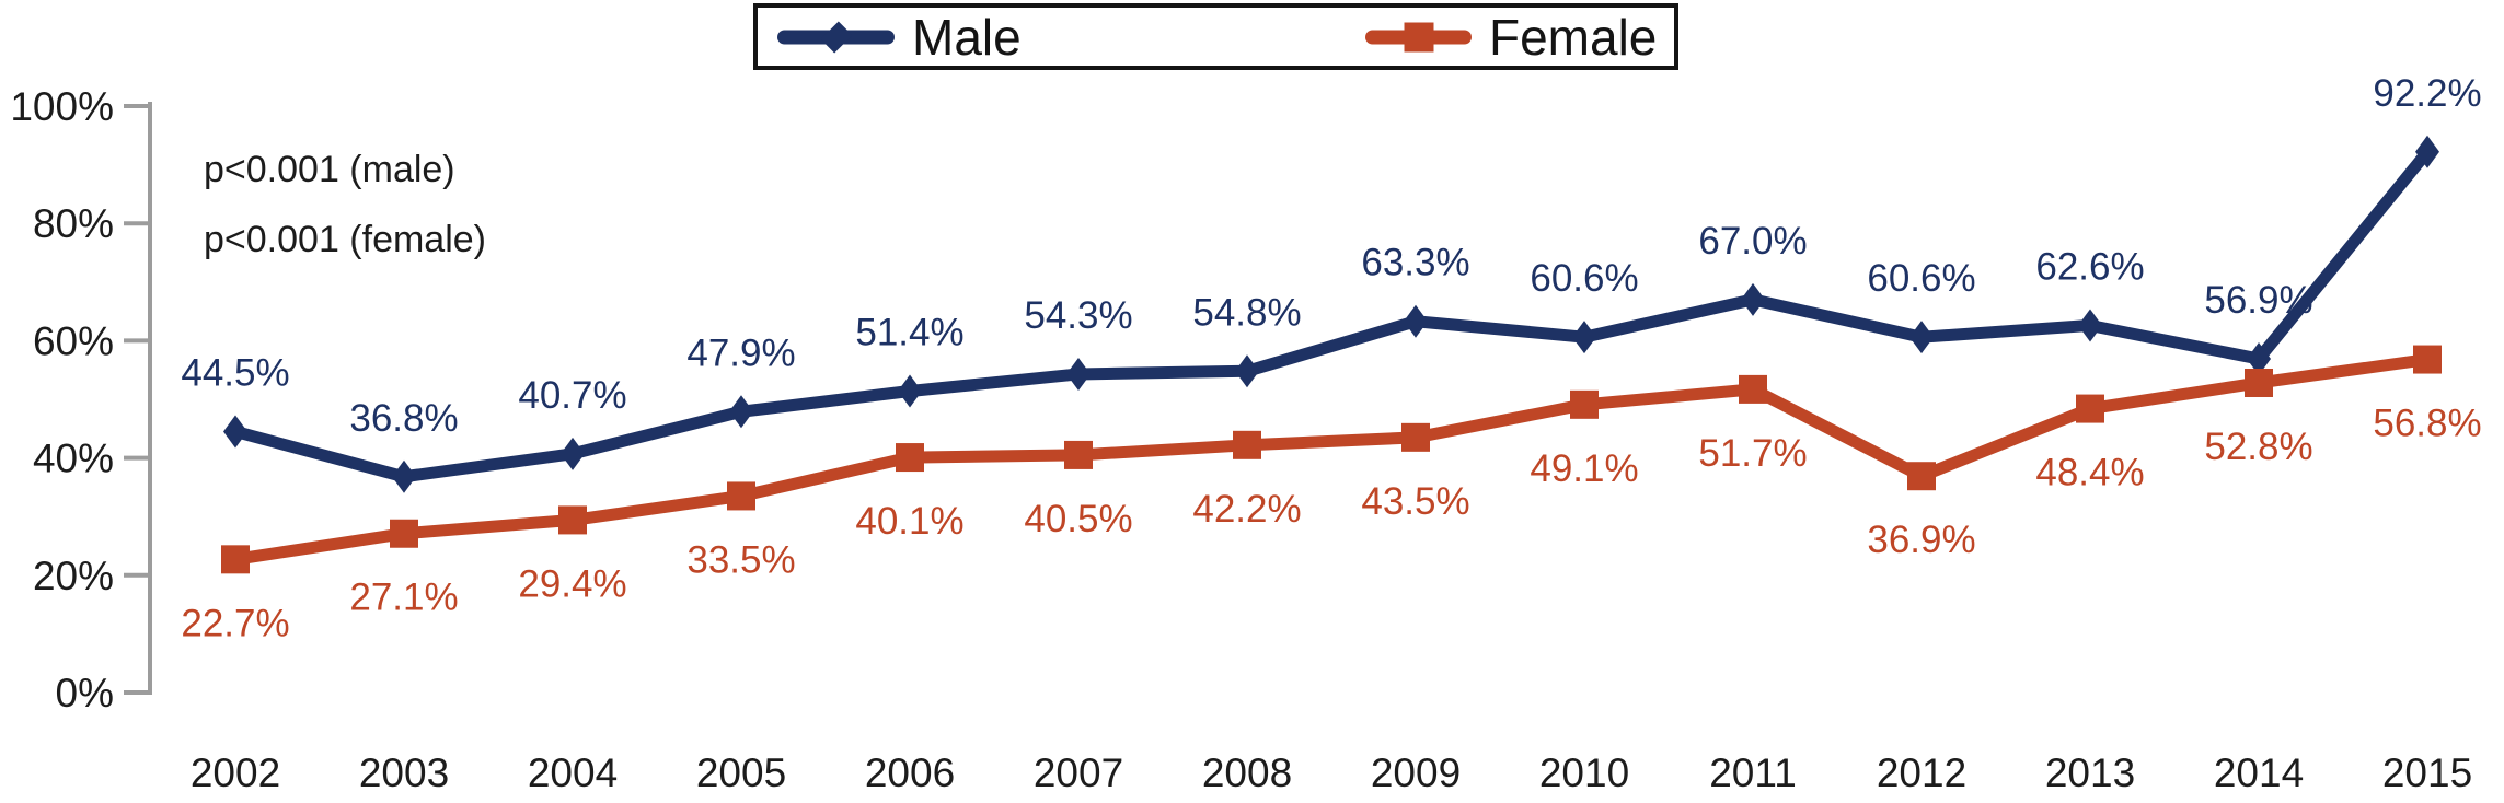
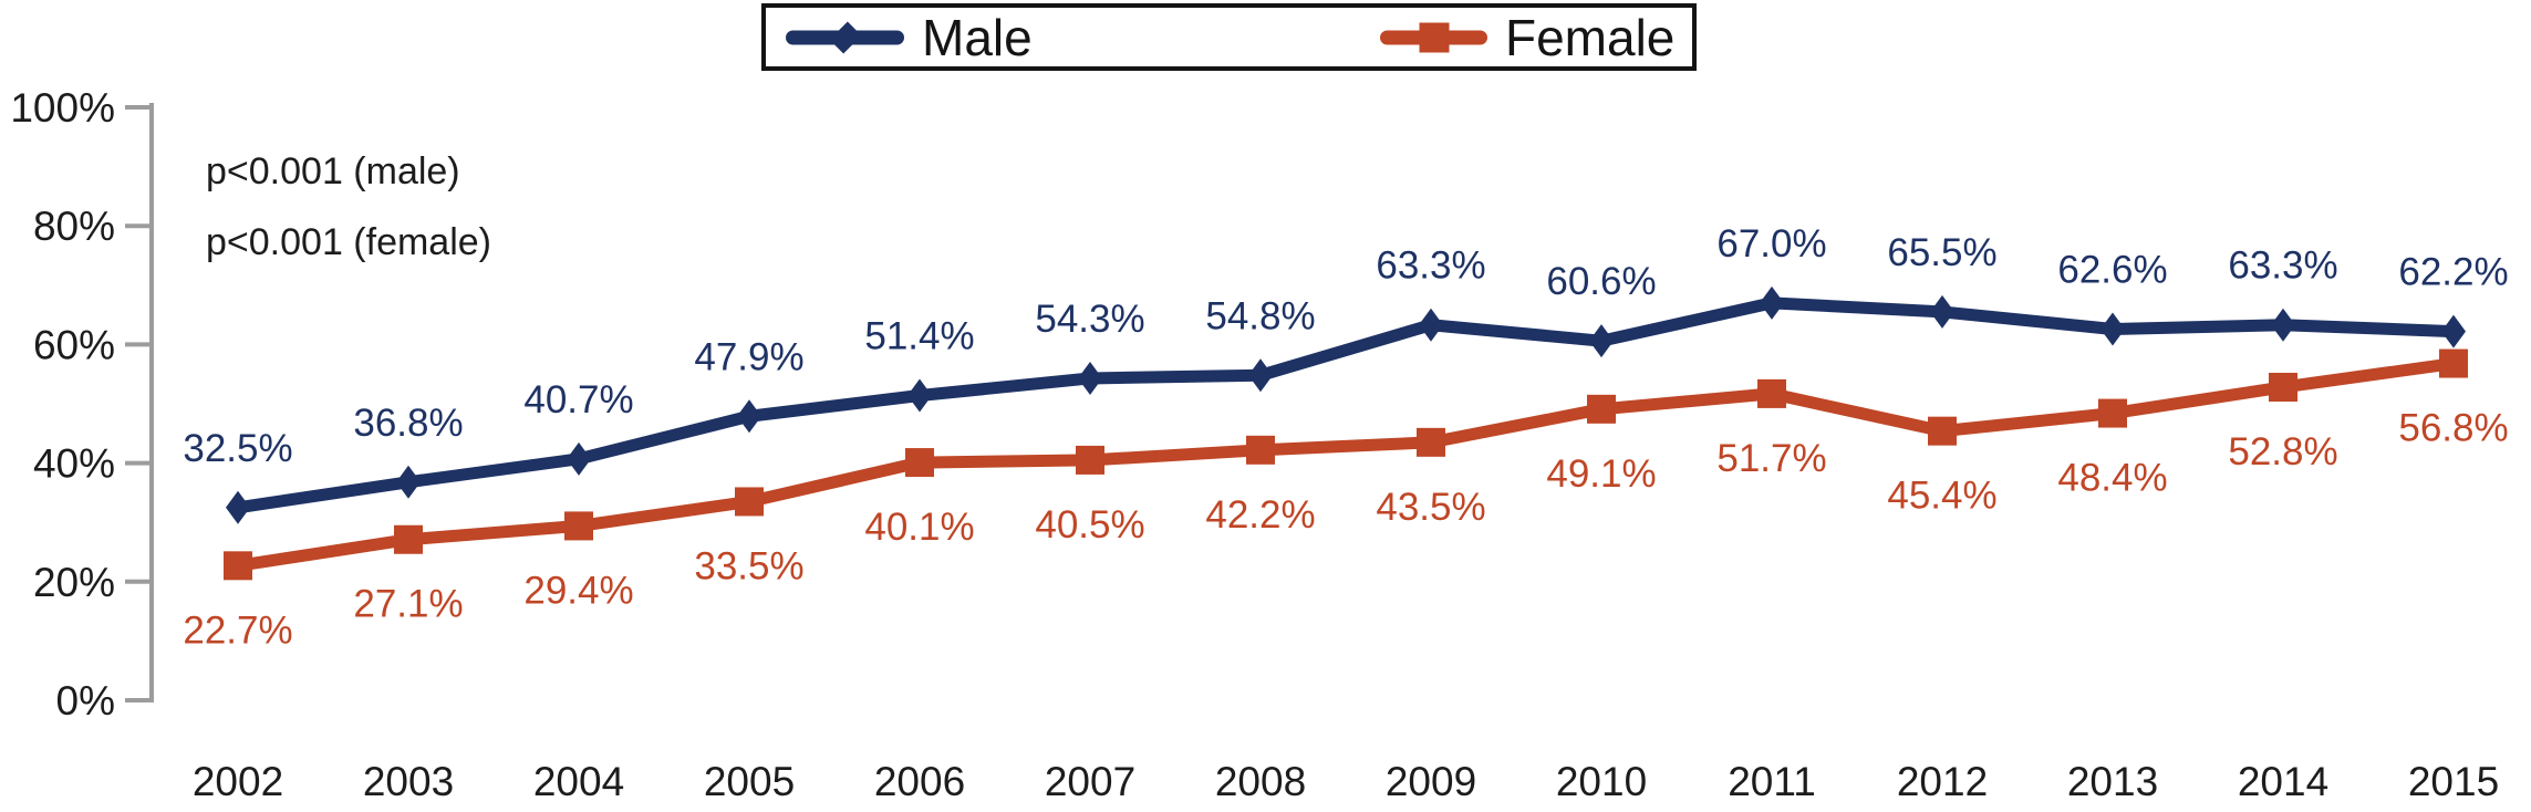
Male/2002: 44.5% -> 32.5%
Male/2012: 60.6% -> 65.5%
Female/2012: 36.9% -> 45.4%
Male/2014: 56.9% -> 63.3%
Male/2015: 92.2% -> 62.2%
